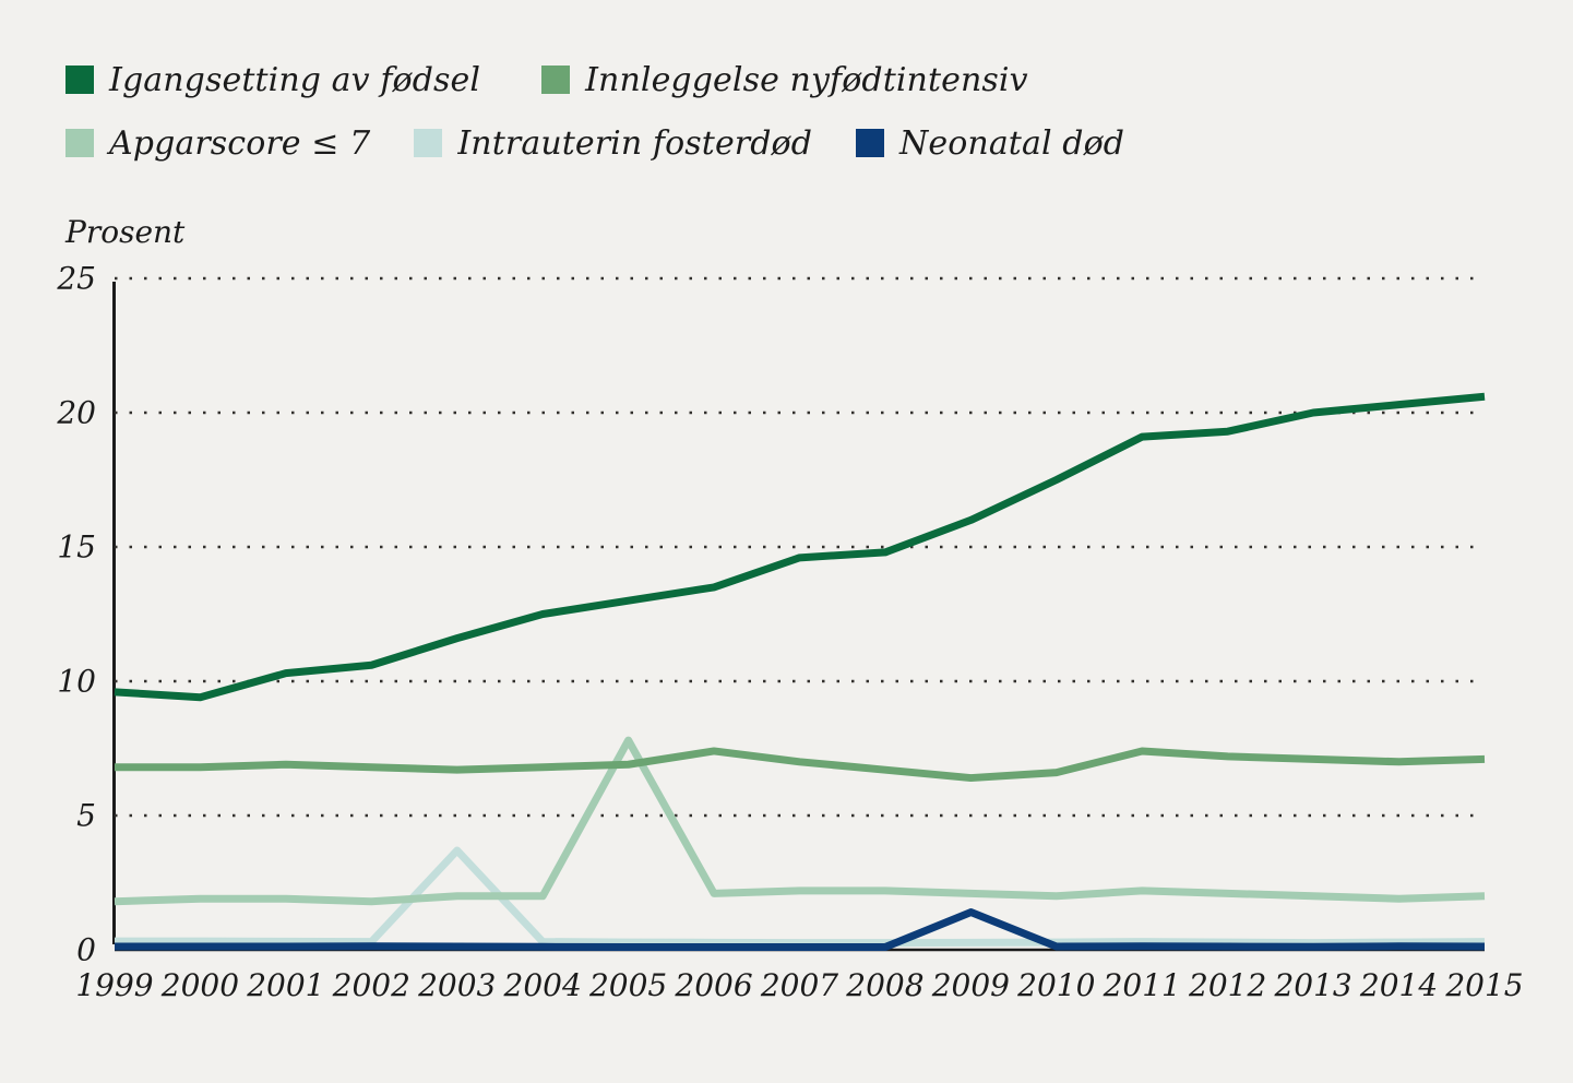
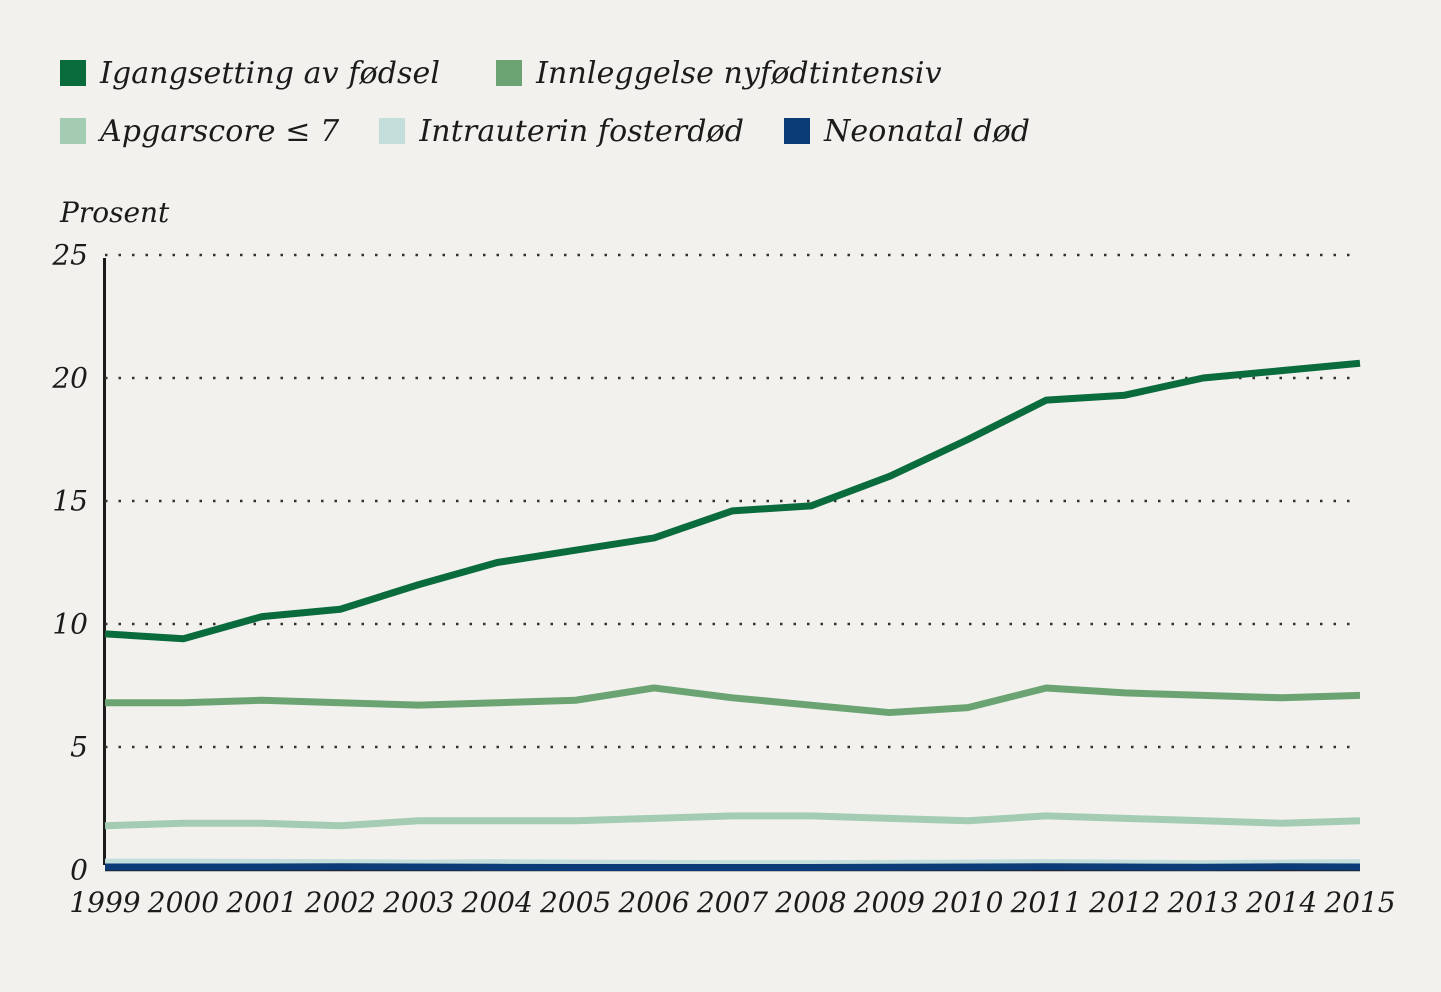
Intrauterin fosterdød/2003: 3.7 -> 0.3
Apgarscore ≤ 7/2005: 7.8 -> 2.0
Neonatal død/2009: 1.4 -> 0.1
